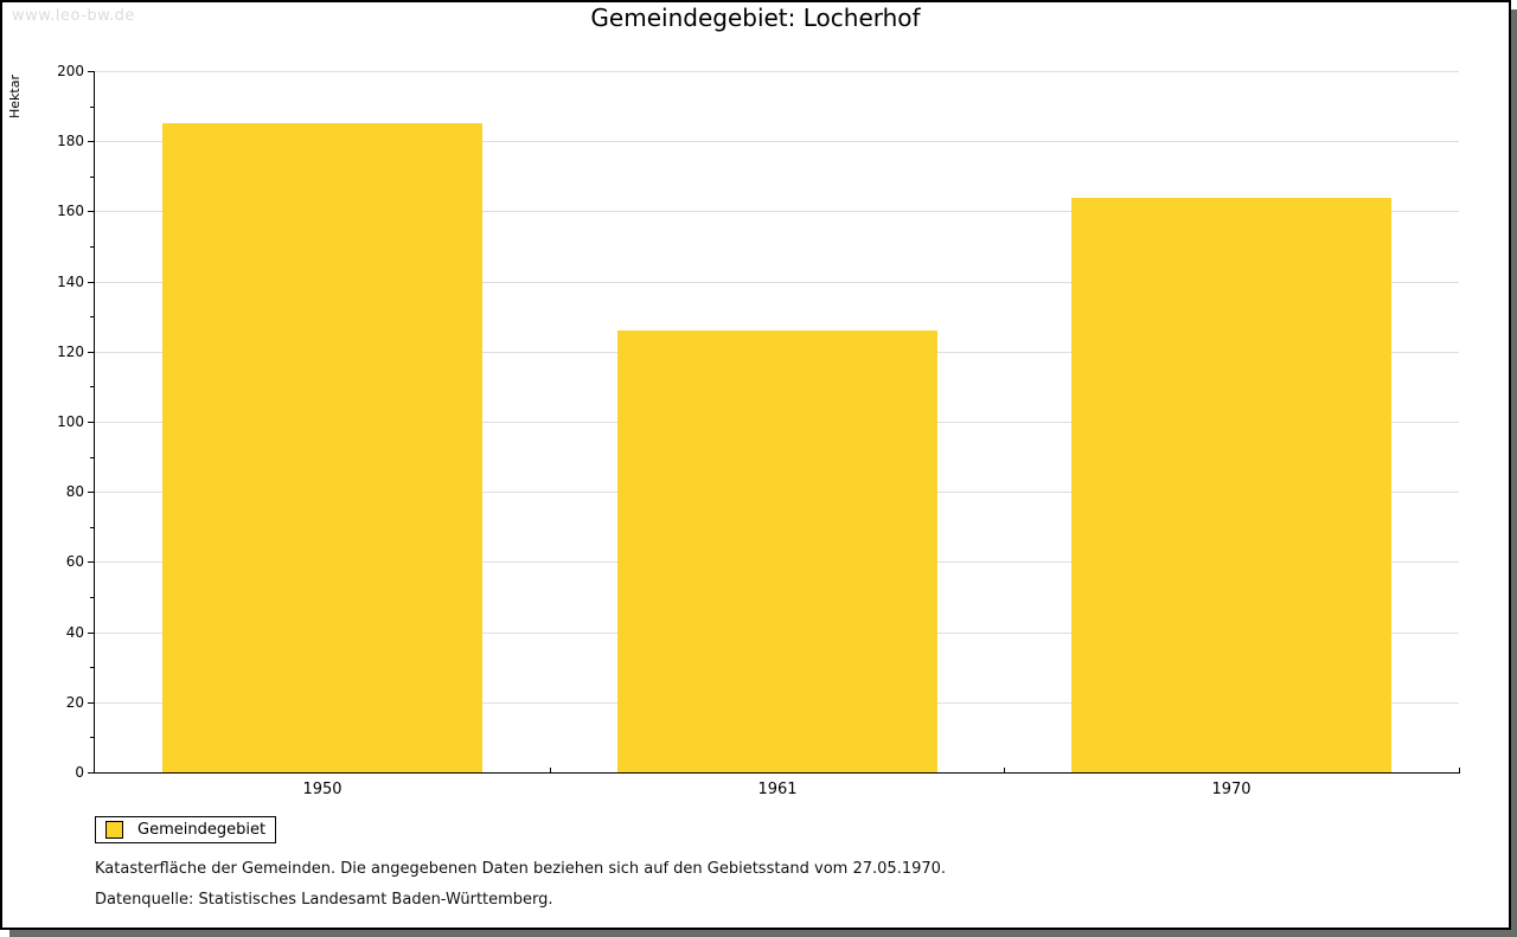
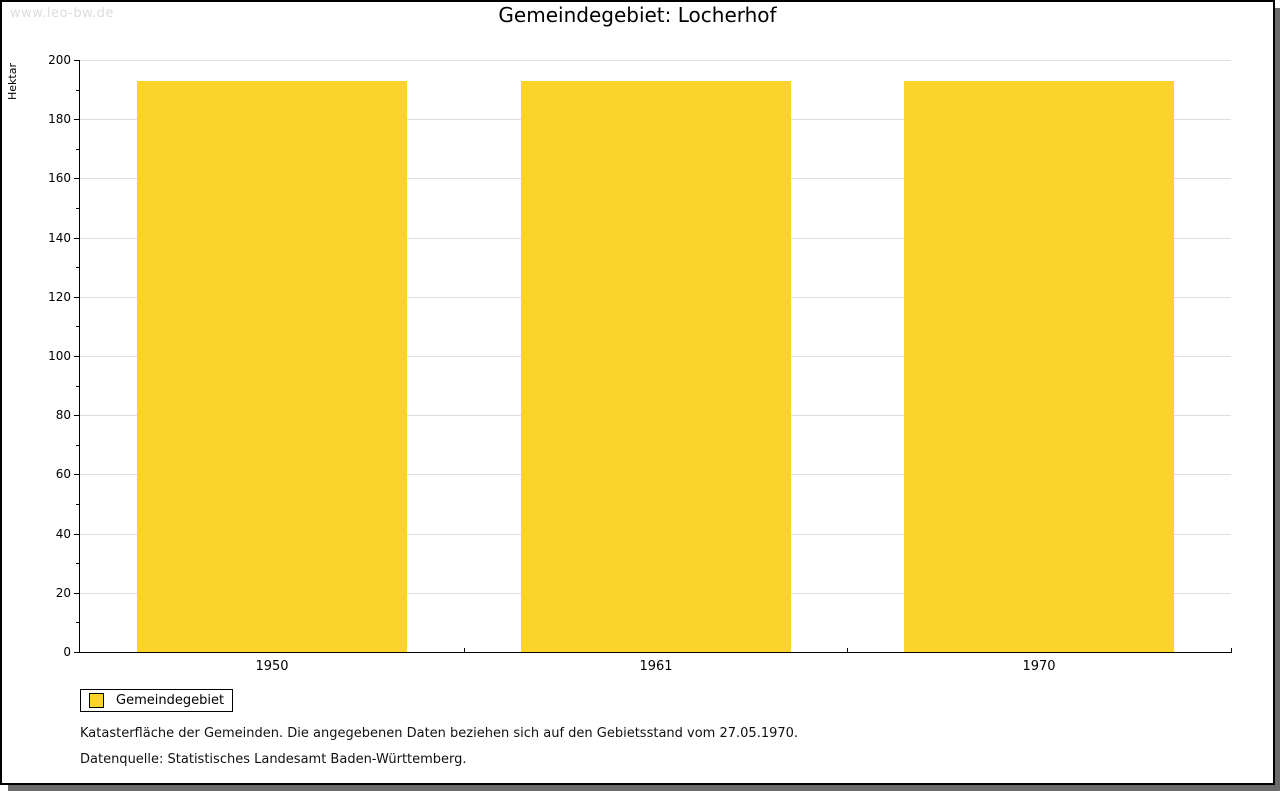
1950: 185 -> 193
1961: 126 -> 193
1970: 164 -> 193
